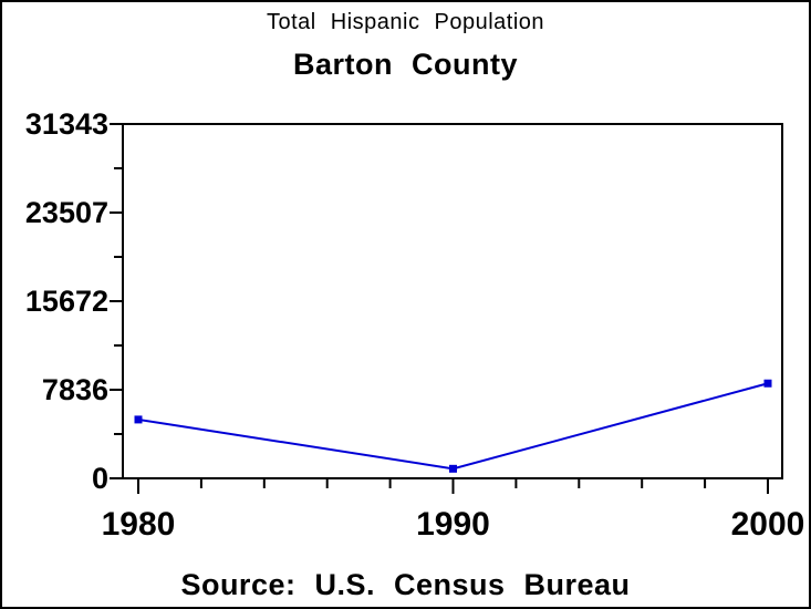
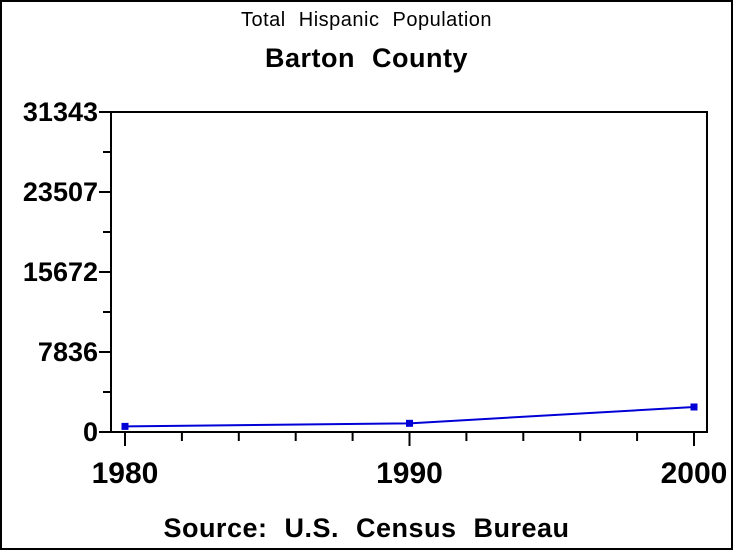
1980: 5200 -> 600
2000: 8400 -> 2400
